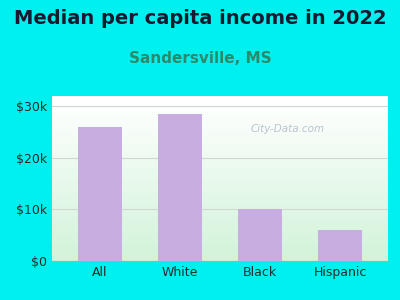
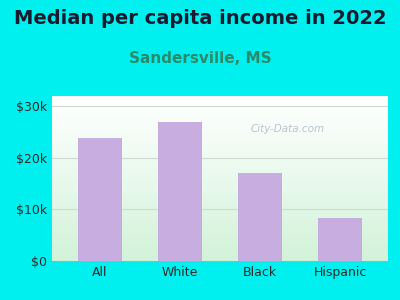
All: $26.0k -> $23.8k
White: $28.5k -> $27.0k
Black: $10.0k -> $17.0k
Hispanic: $6.0k -> $8.4k
